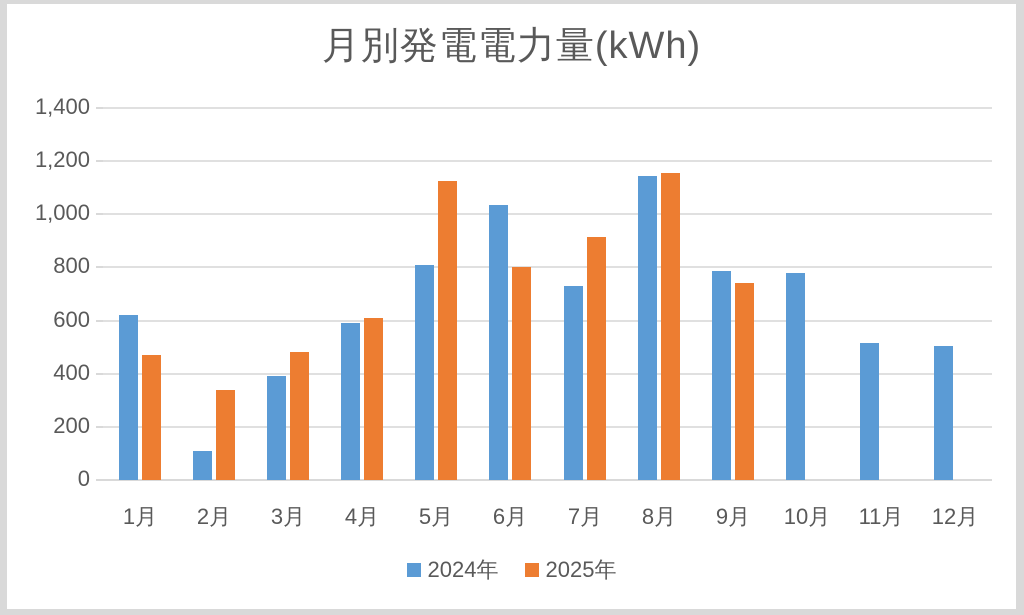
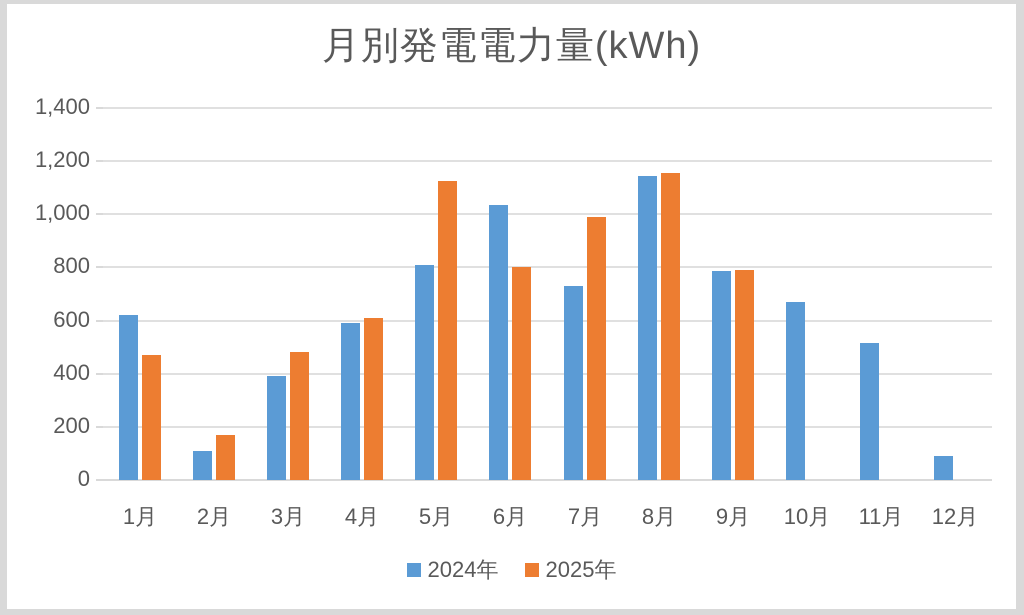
2025年/2月: 340 -> 170
2025年/7月: 920 -> 990
2025年/9月: 740 -> 790
2024年/10月: 780 -> 670
2024年/12月: 500 -> 90
